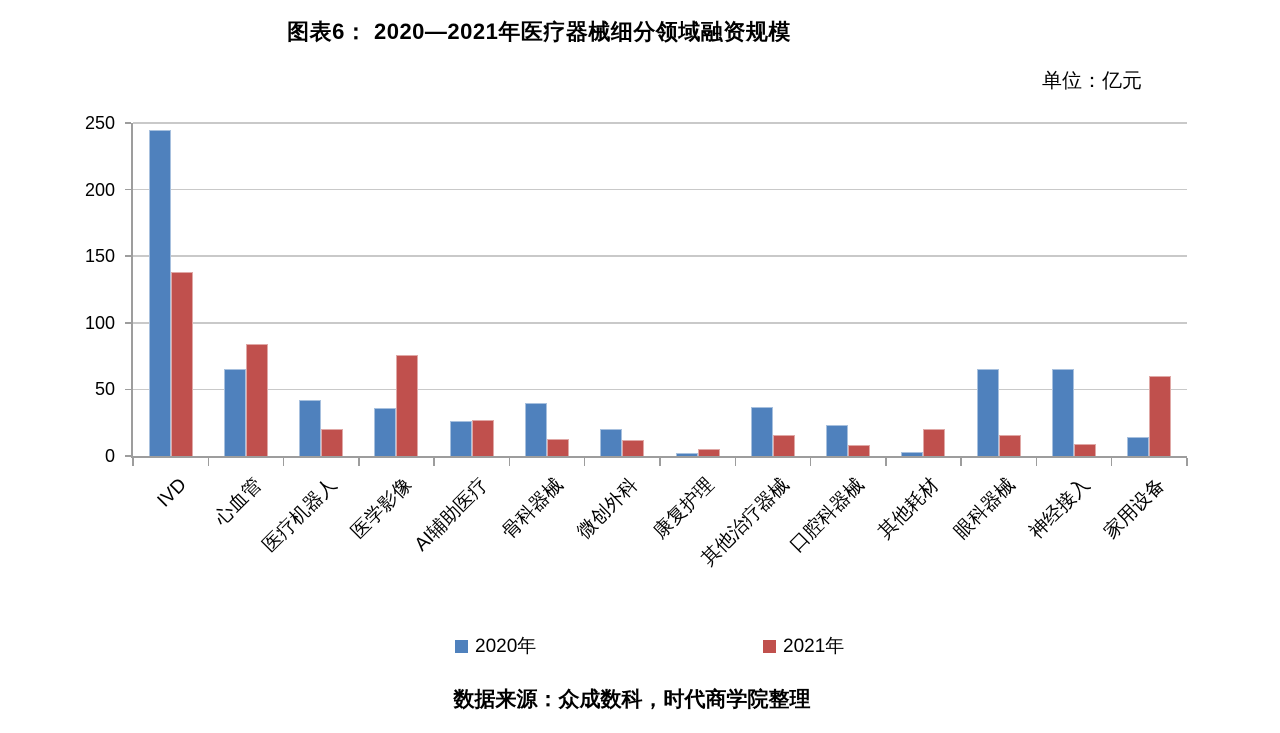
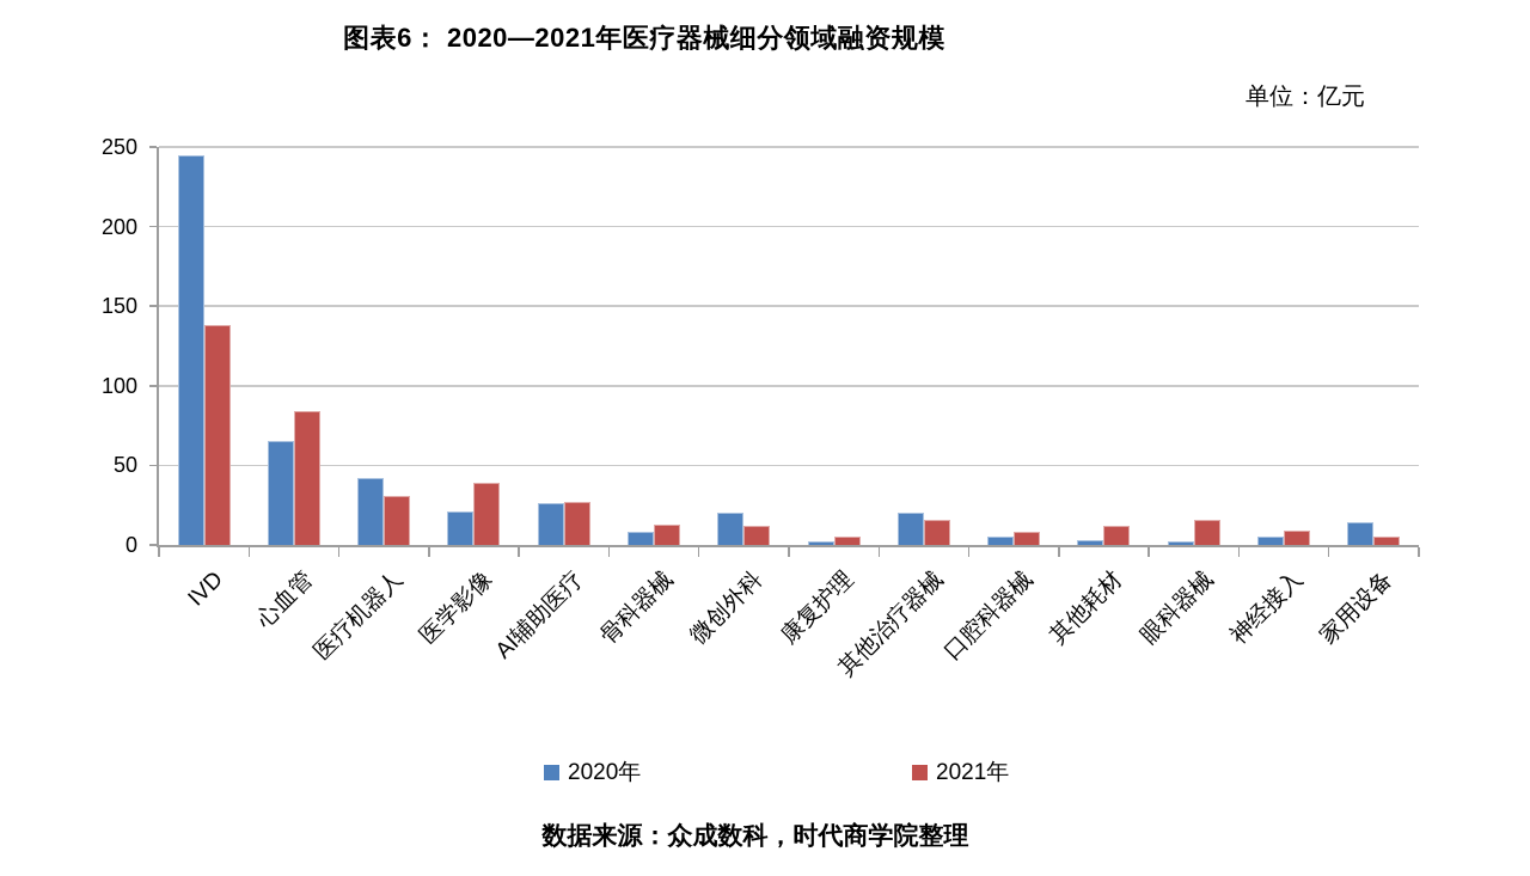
2021年/医疗机器人: 20 -> 31
2020年/医学影像: 36 -> 21
2021年/医学影像: 76 -> 39
2020年/骨科器械: 40 -> 8
2020年/其他治疗器械: 37 -> 20
2020年/口腔科器械: 23 -> 5
2021年/其他耗材: 20 -> 12
2020年/眼科器械: 65 -> 2
2020年/神经接入: 65 -> 5
2021年/家用设备: 60 -> 5
